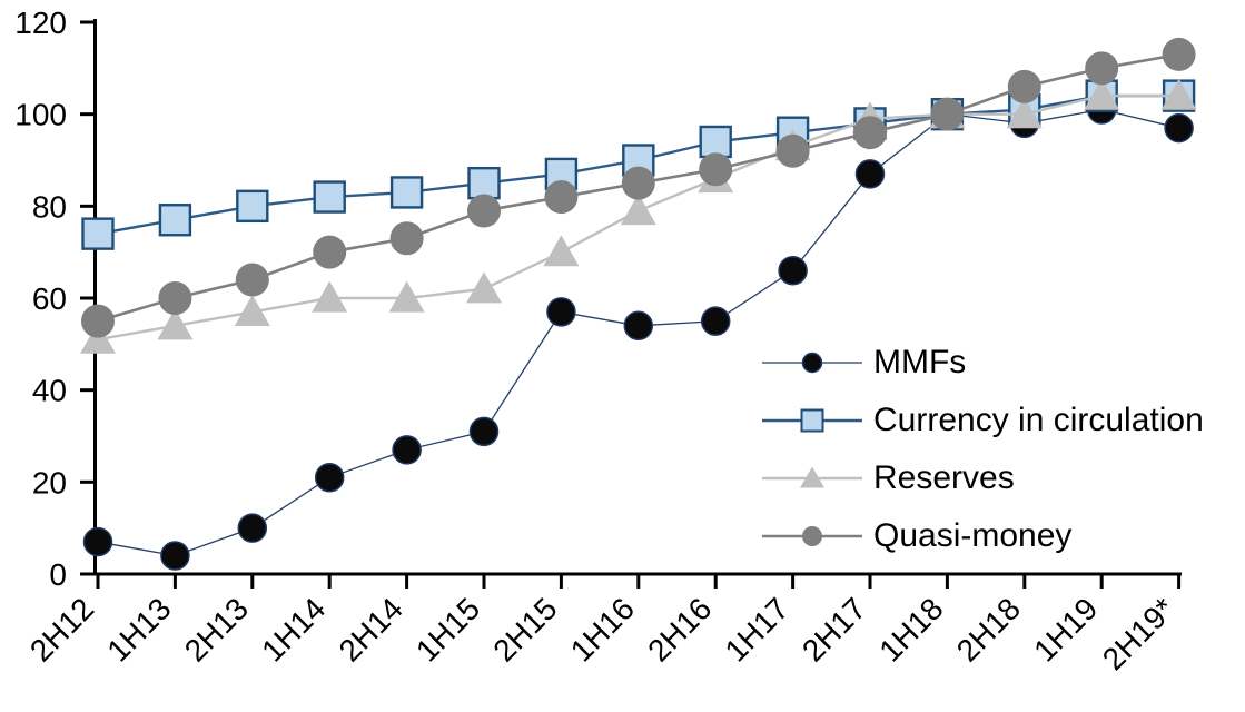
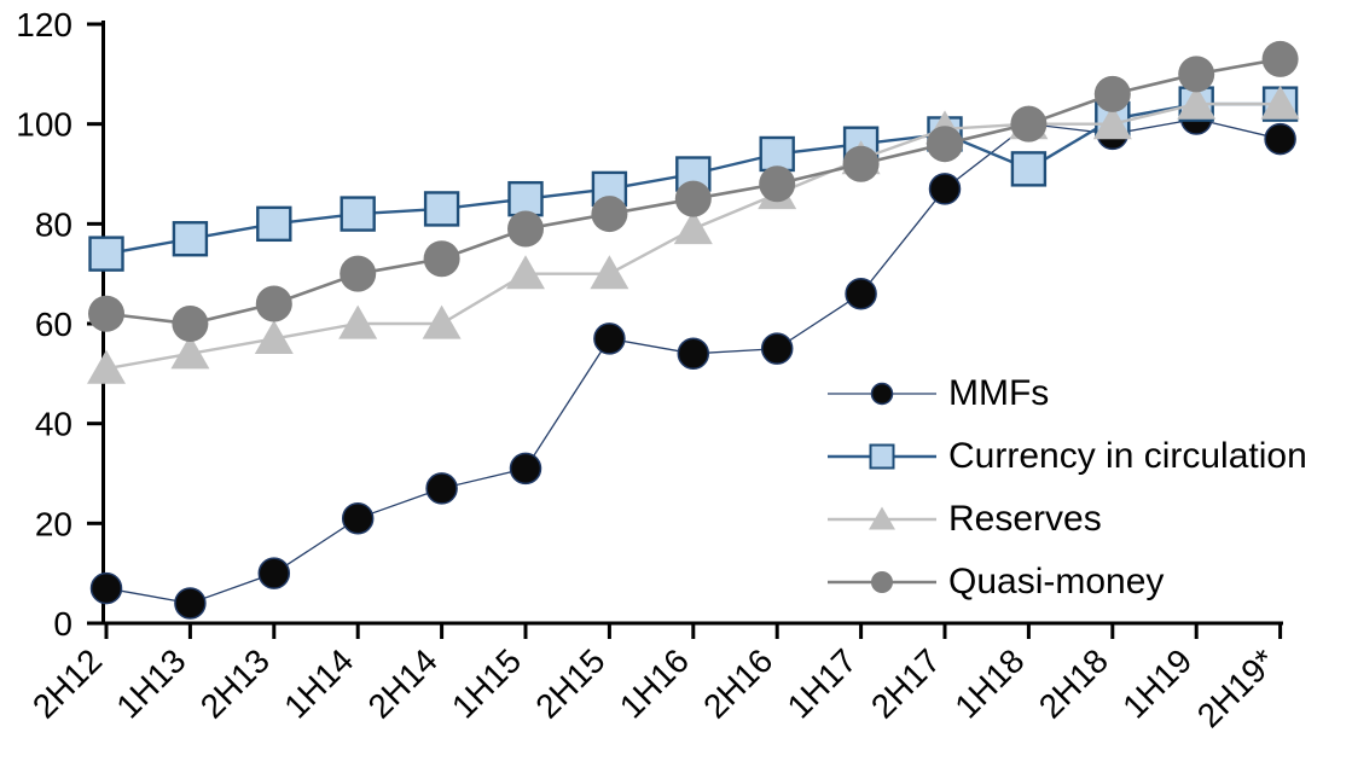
Quasi-money/2H12: 55 -> 62
Reserves/1H15: 62 -> 70
Currency in circulation/1H18: 100 -> 91
